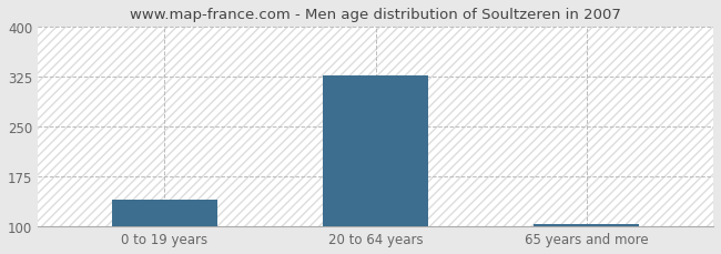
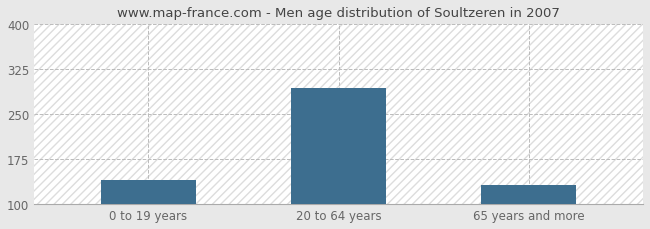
20 to 64 years: 327 -> 294
65 years and more: 103 -> 132
